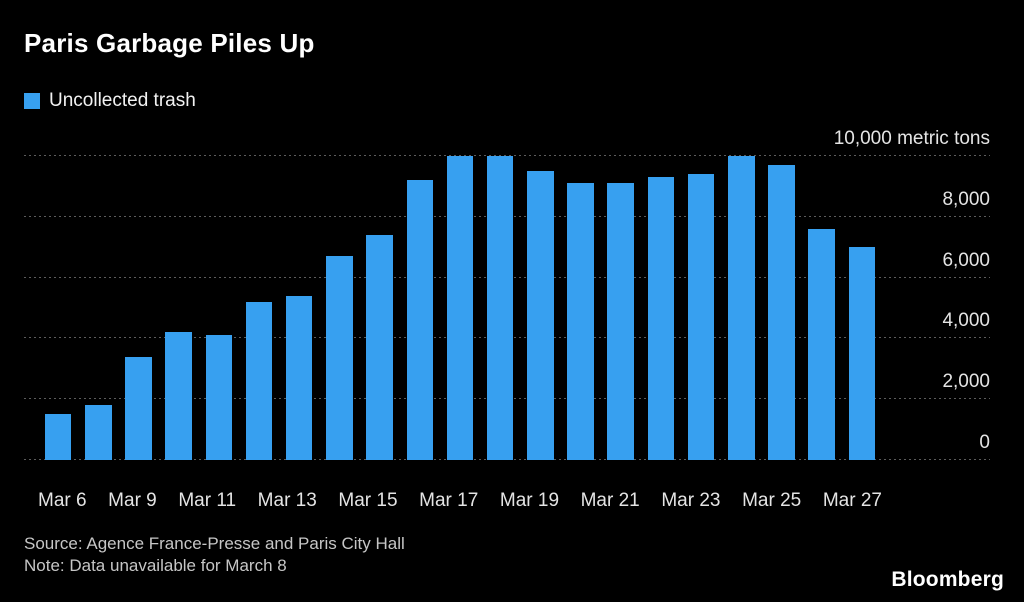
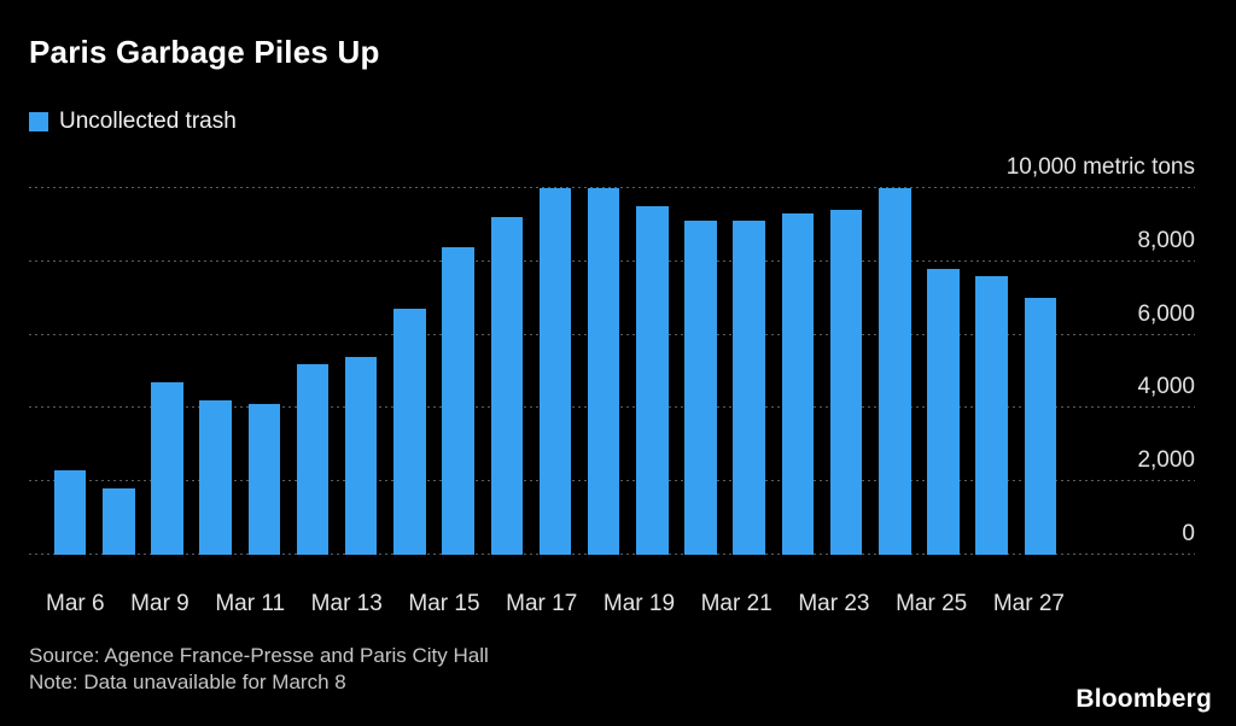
Mar 6: 1500 -> 2300
Mar 9: 3400 -> 4700
Mar 15: 7400 -> 8400
Mar 25: 9700 -> 7800
